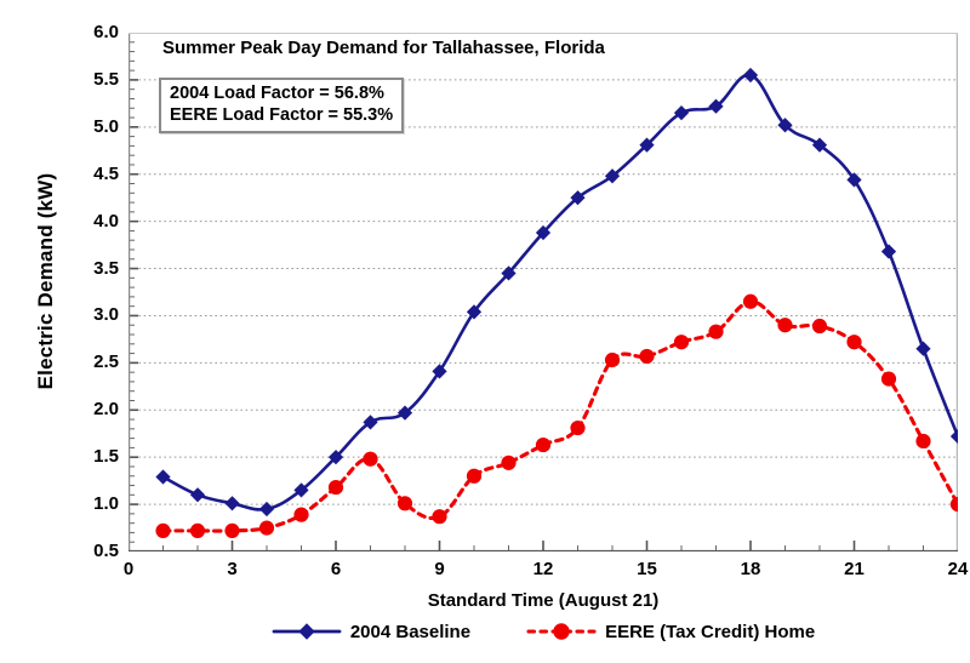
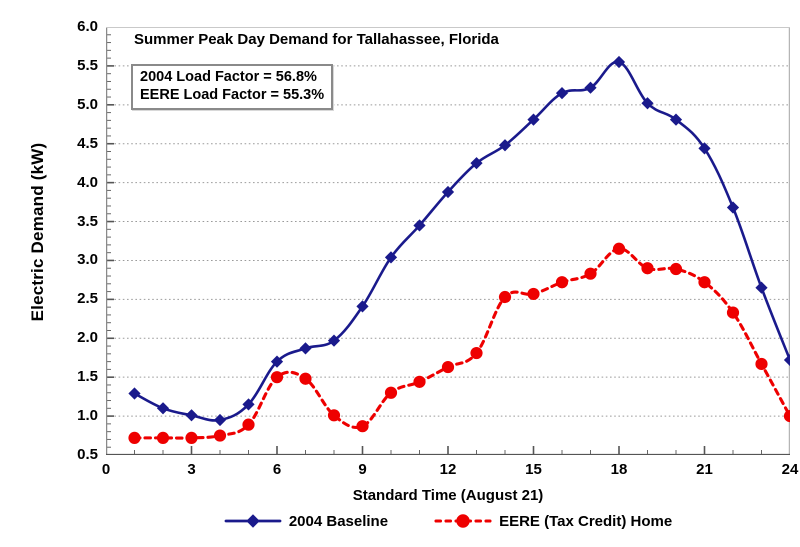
2004 Baseline/6: 1.5 -> 1.7
EERE (Tax Credit) Home/6: 1.2 -> 1.5
